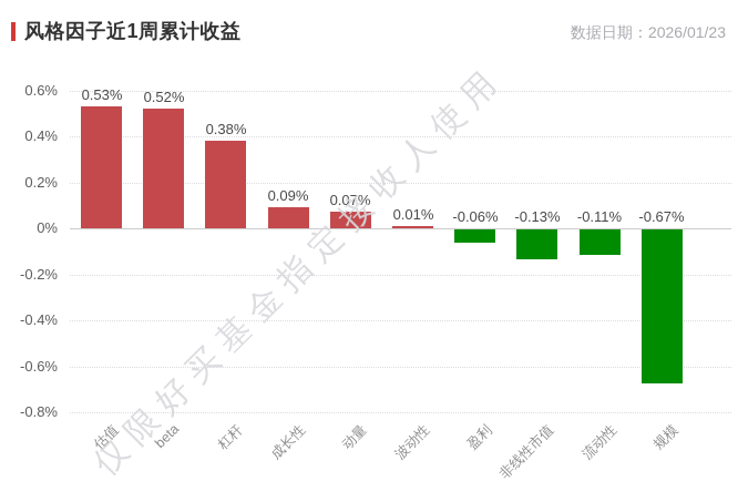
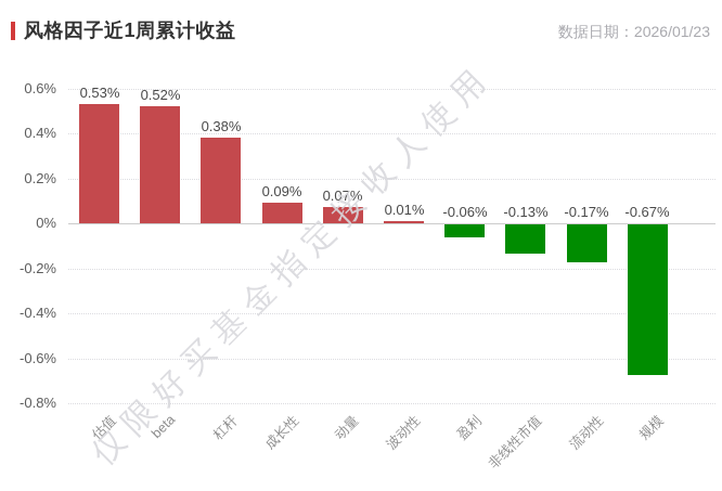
流动性: -0.11% -> -0.17%
